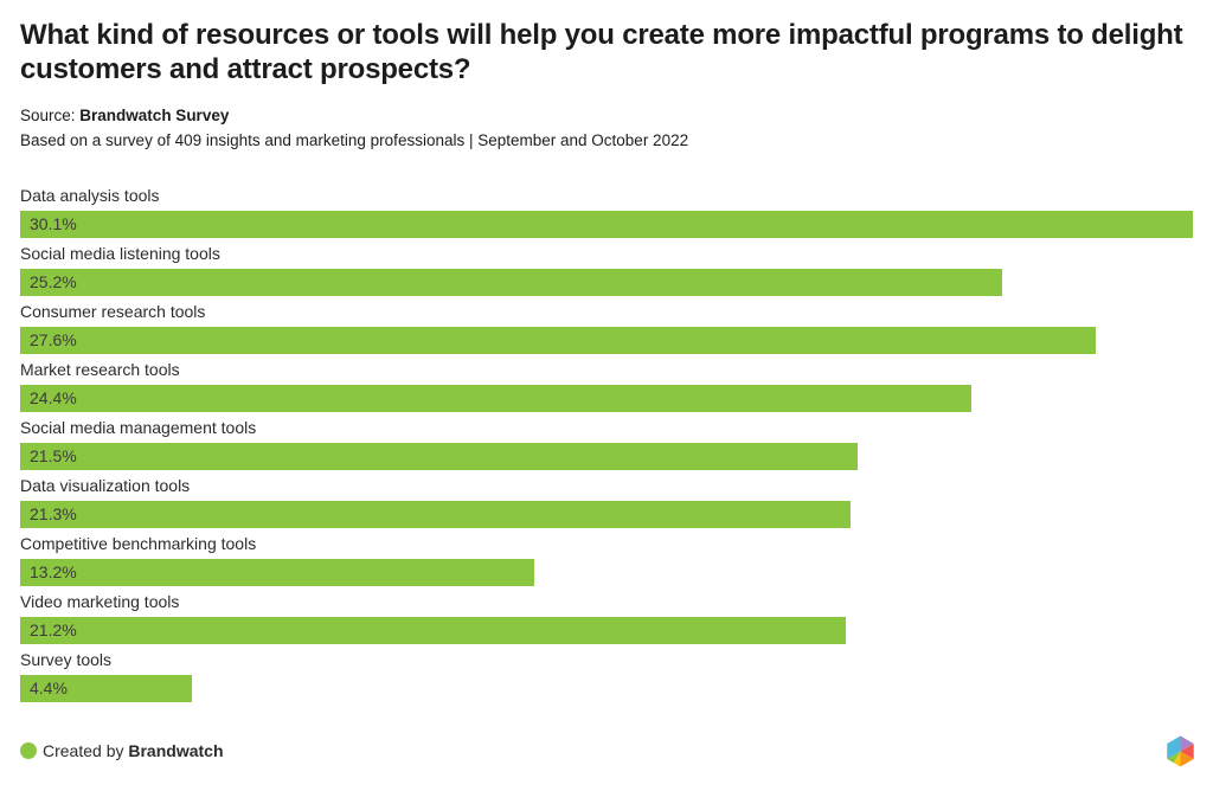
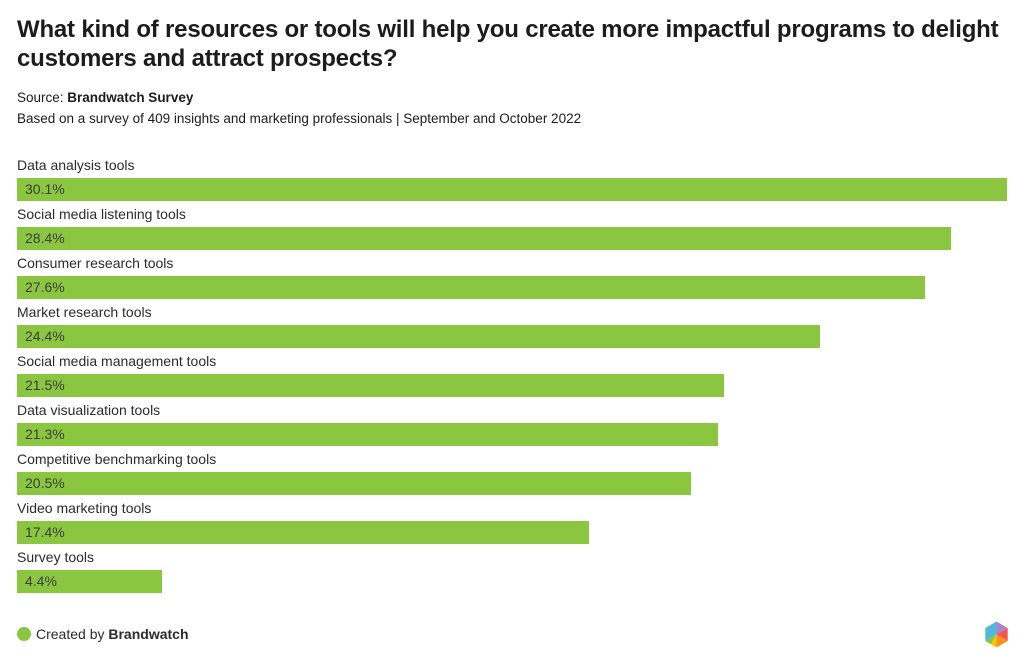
Social media listening tools: 25.2% -> 28.4%
Competitive benchmarking tools: 13.2% -> 20.5%
Video marketing tools: 21.2% -> 17.4%
